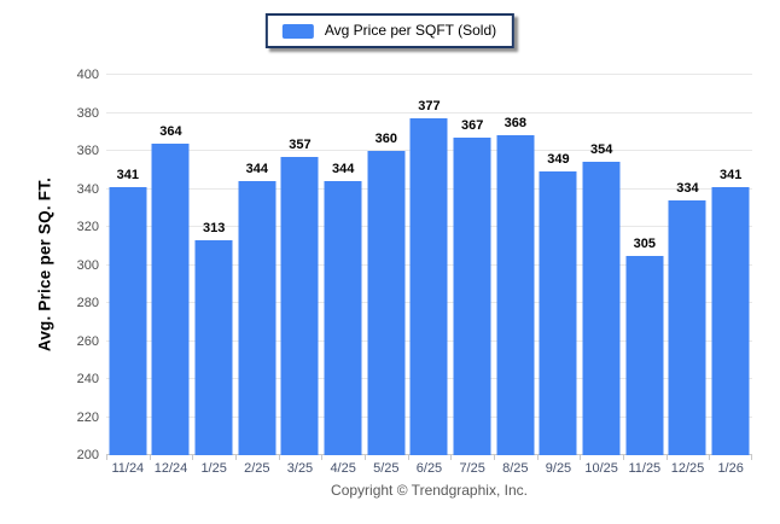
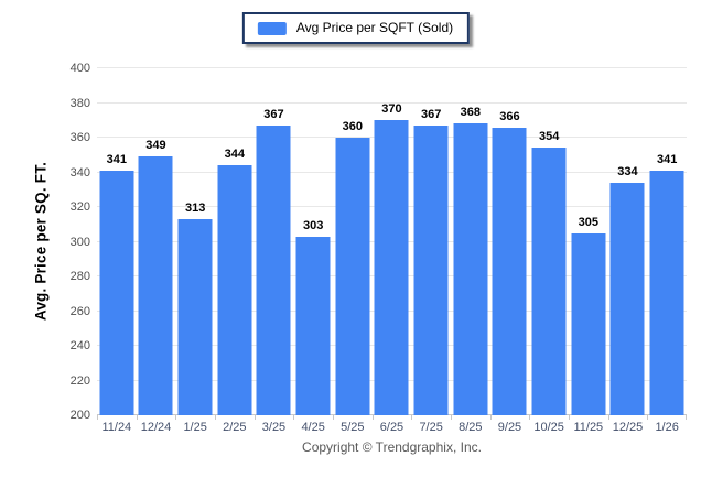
12/24: 364 -> 349
3/25: 357 -> 367
4/25: 344 -> 303
6/25: 377 -> 370
9/25: 349 -> 366
